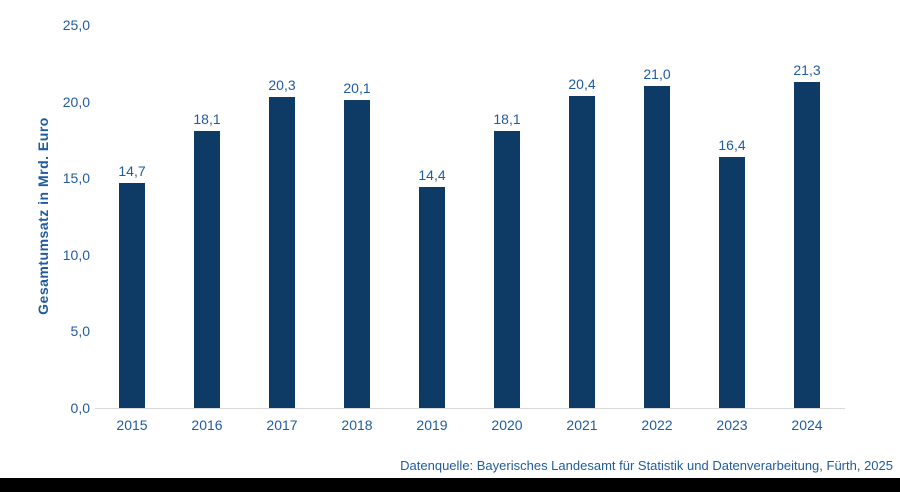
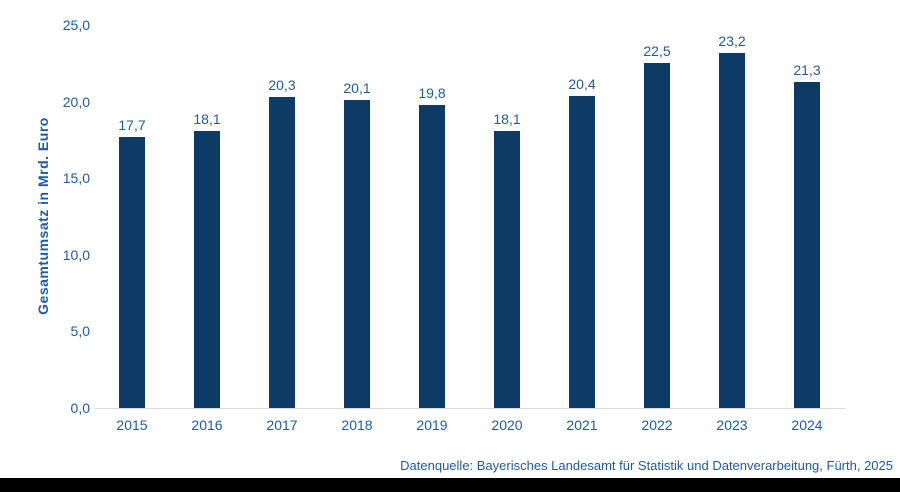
2015: 14,7 -> 17,7
2019: 14,4 -> 19,8
2022: 21,0 -> 22,5
2023: 16,4 -> 23,2
